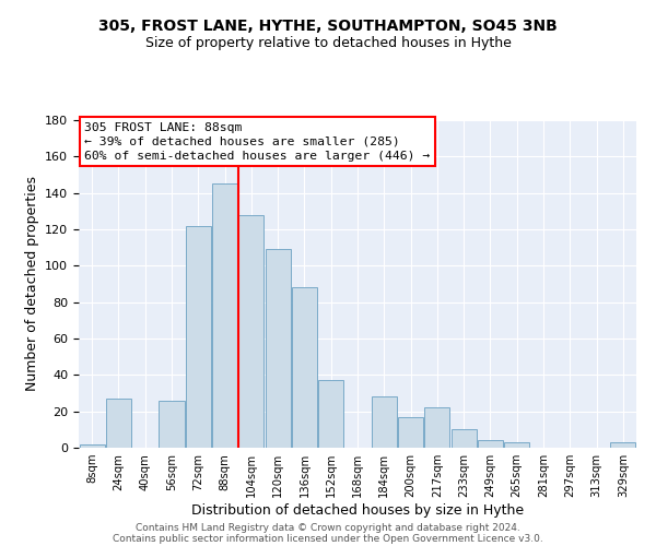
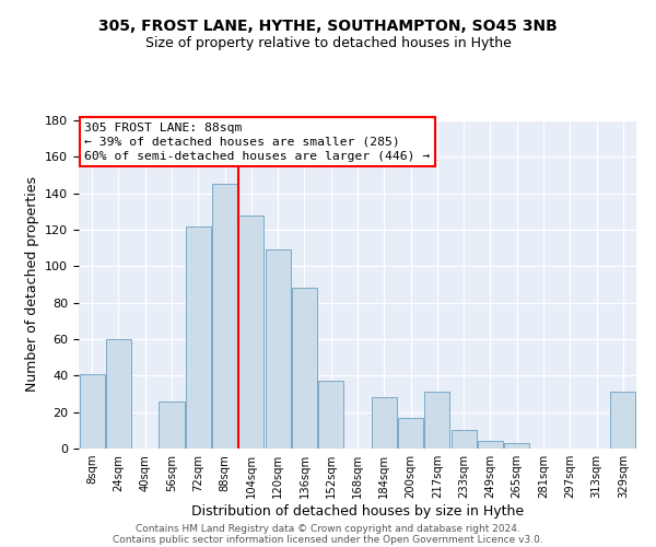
8sqm: 2 -> 41
24sqm: 27 -> 60
217sqm: 22 -> 31
329sqm: 3 -> 31
